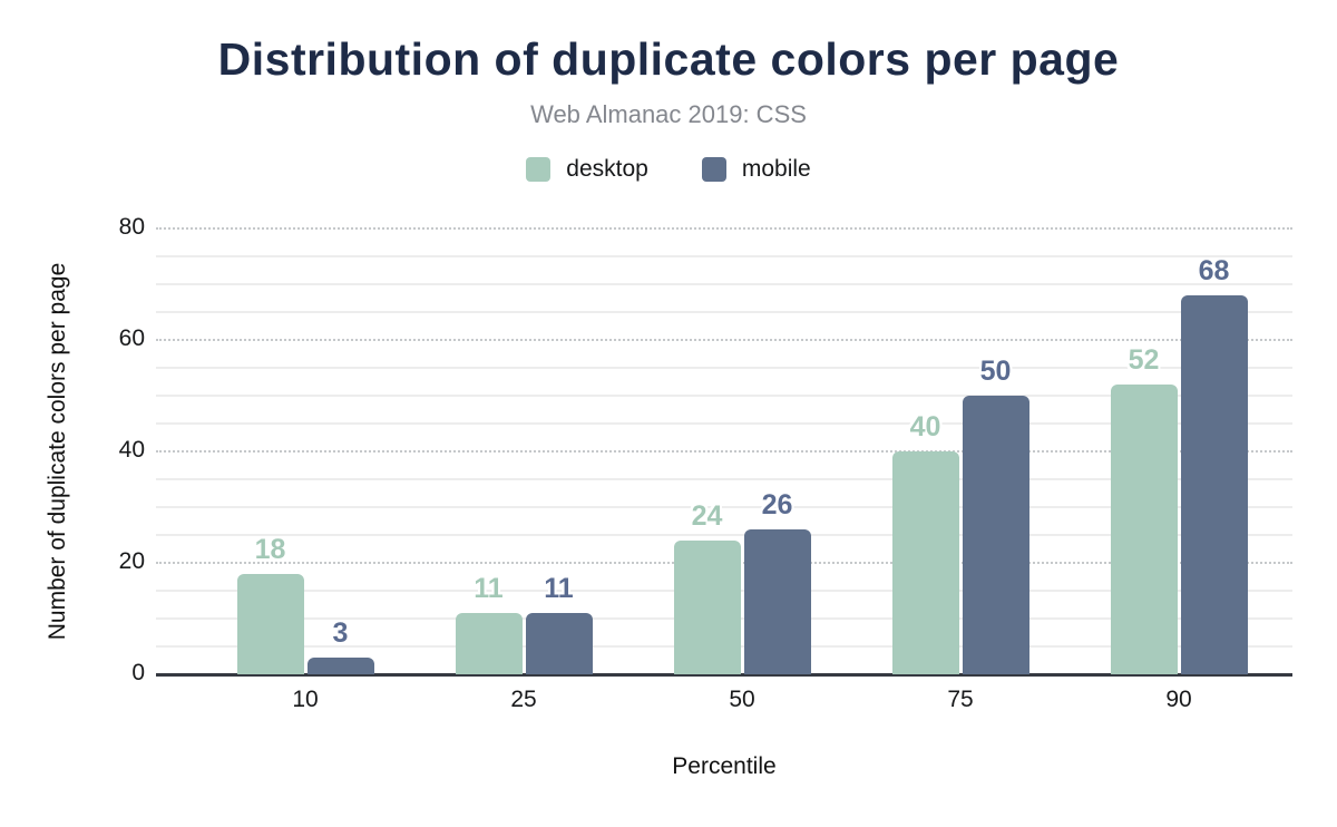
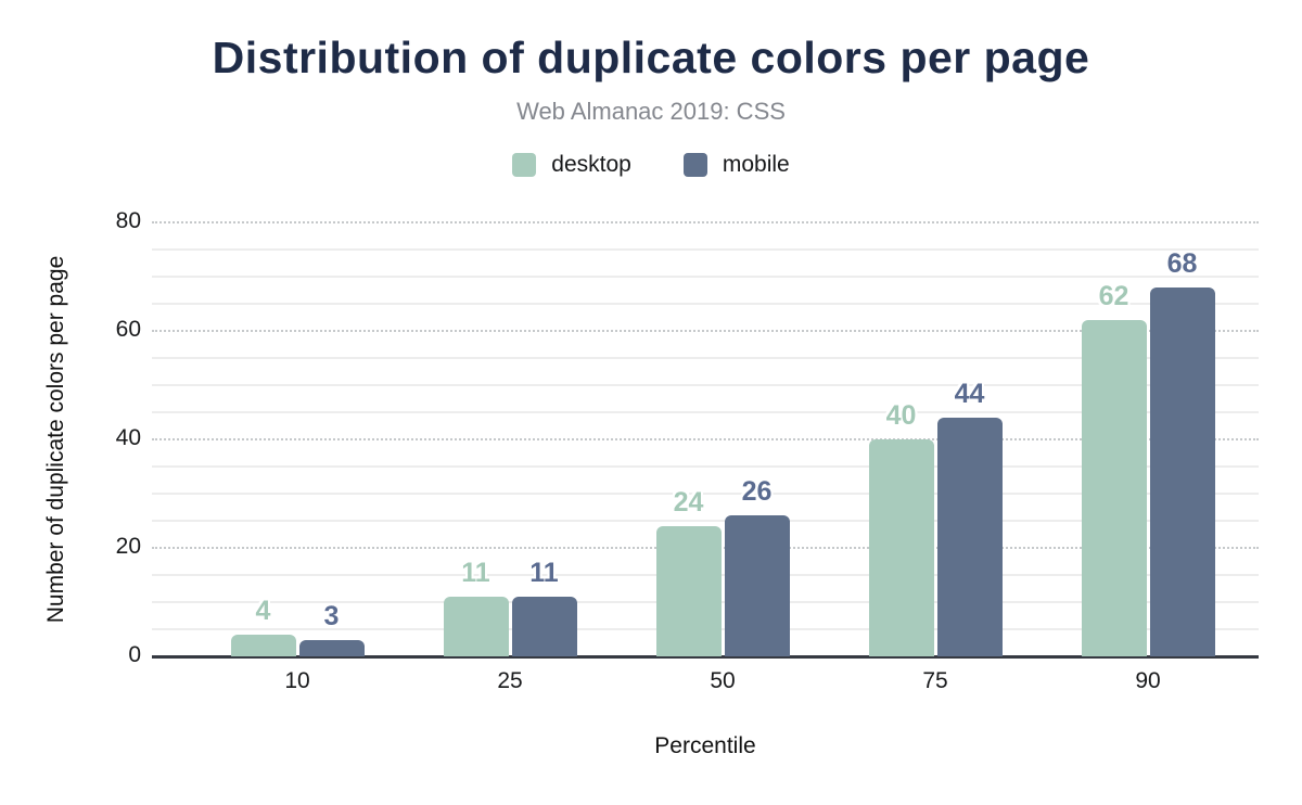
desktop/10: 18 -> 4
mobile/75: 50 -> 44
desktop/90: 52 -> 62
